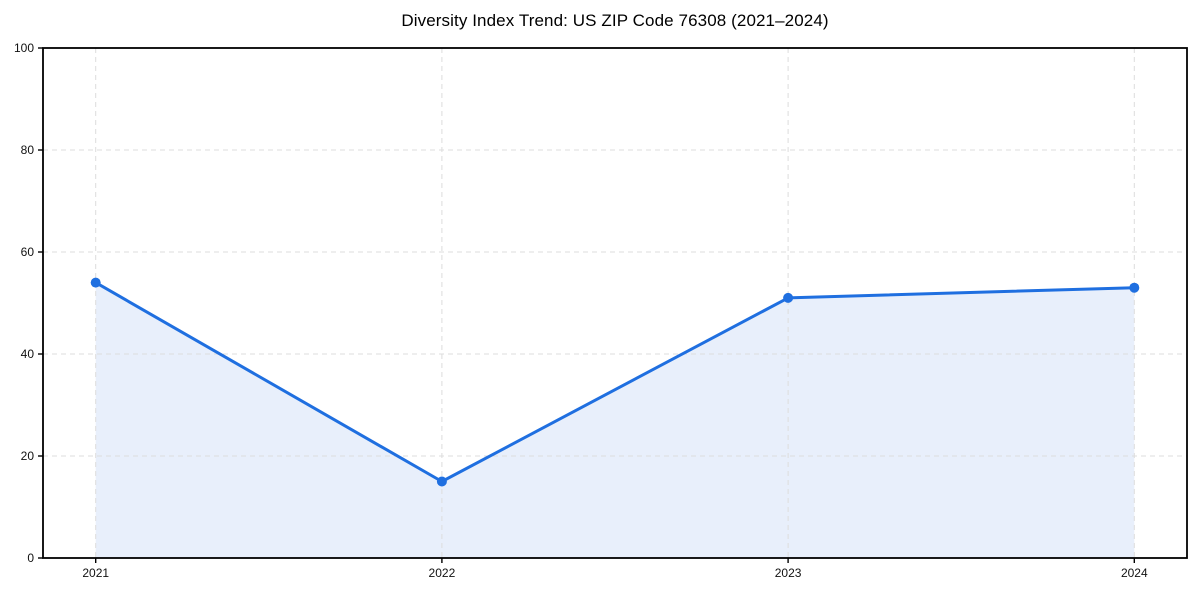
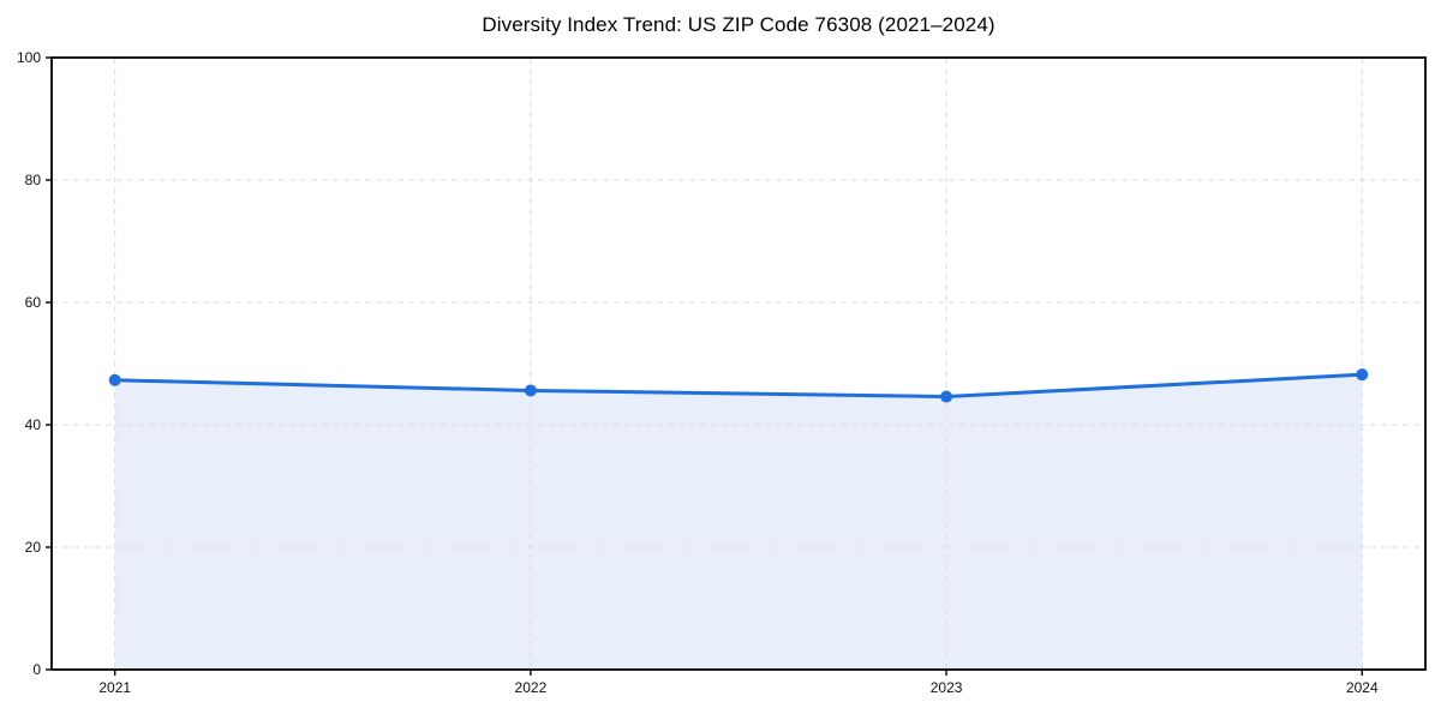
2021: 54 -> 47
2022: 15 -> 46
2023: 51 -> 45
2024: 53 -> 48
